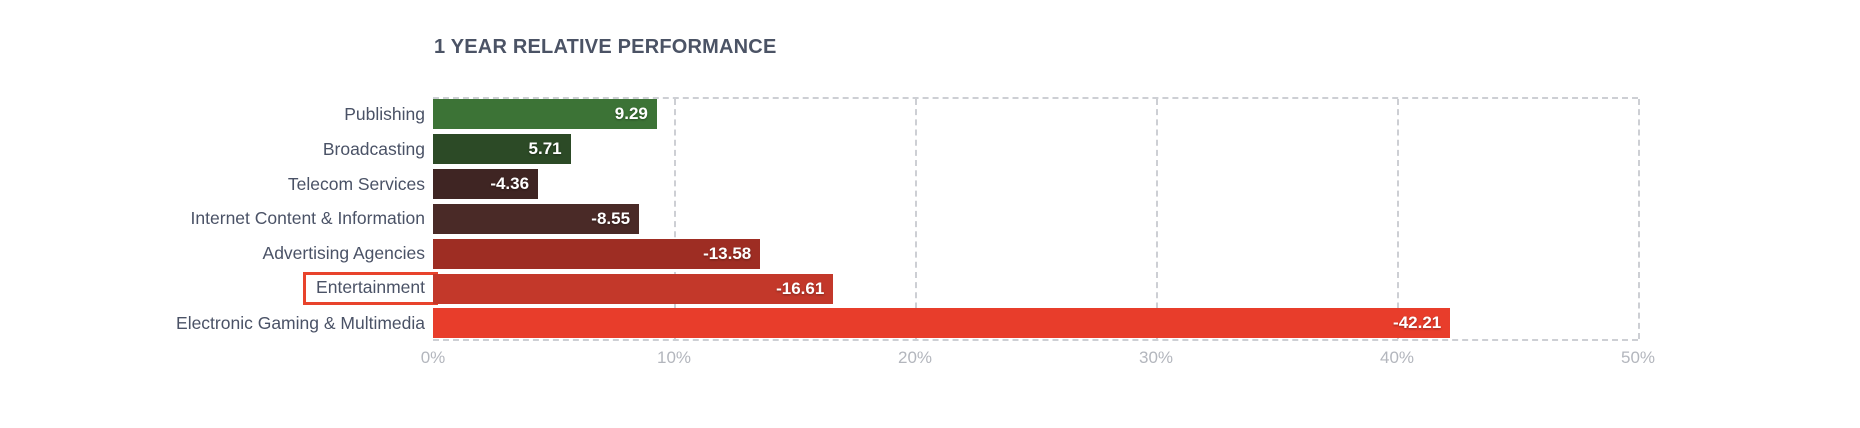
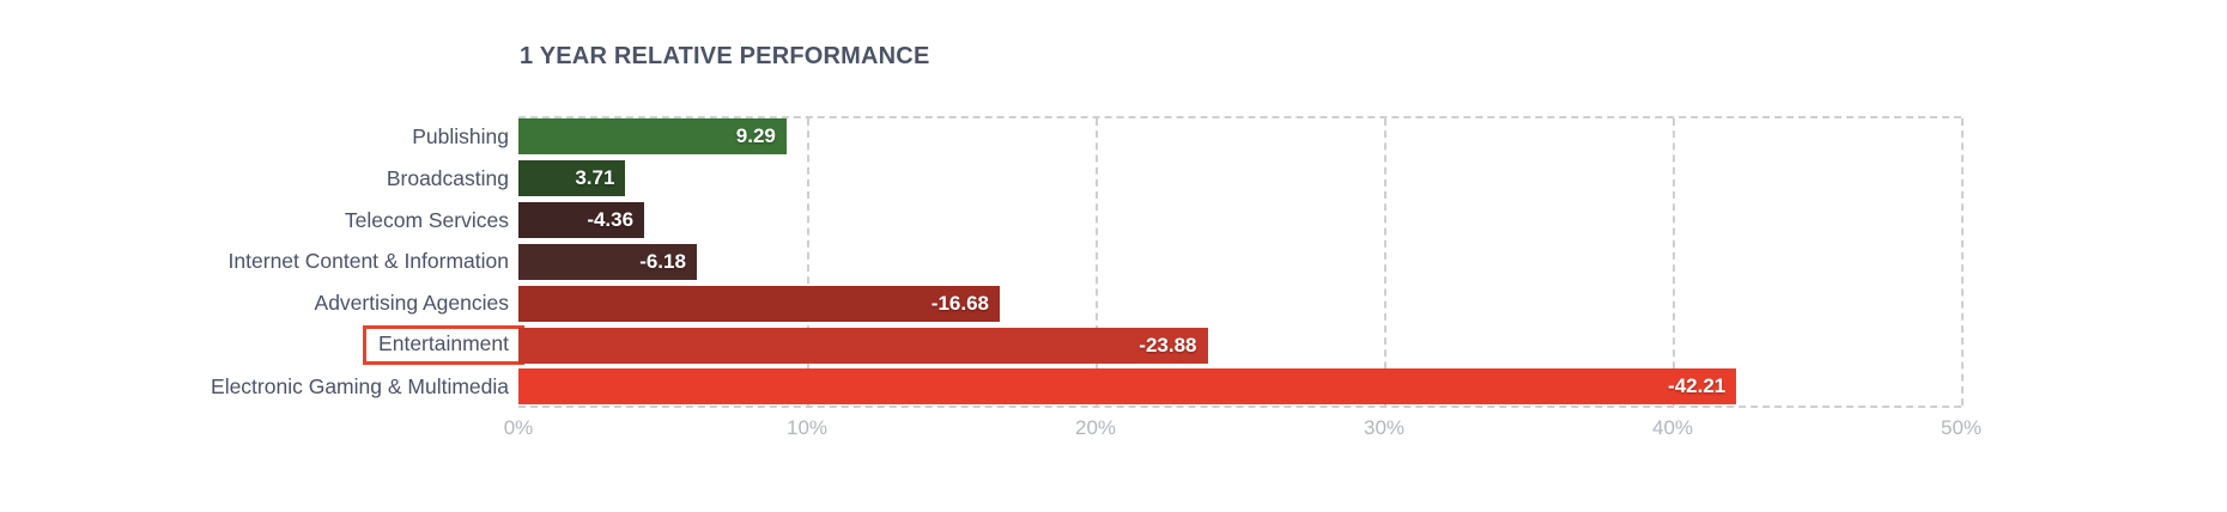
Broadcasting: 5.71 -> 3.71
Internet Content & Information: -8.55 -> -6.18
Advertising Agencies: -13.58 -> -16.68
Entertainment: -16.61 -> -23.88
